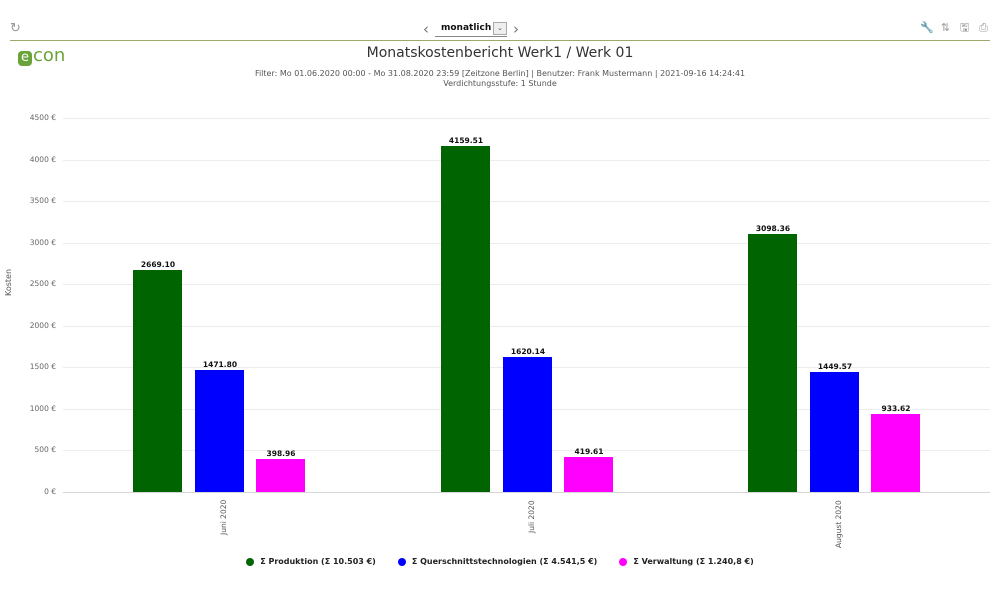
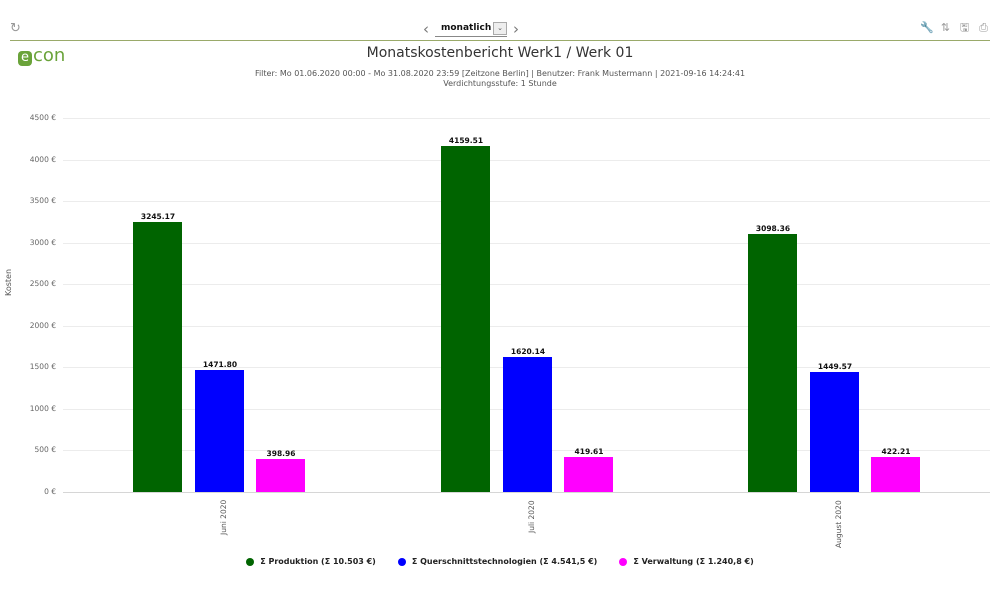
Σ Produktion (Σ 10.503 €)/Juni 2020: 2669.10 -> 3245.17
Σ Verwaltung (Σ 1.240,8 €)/August 2020: 933.62 -> 422.21
